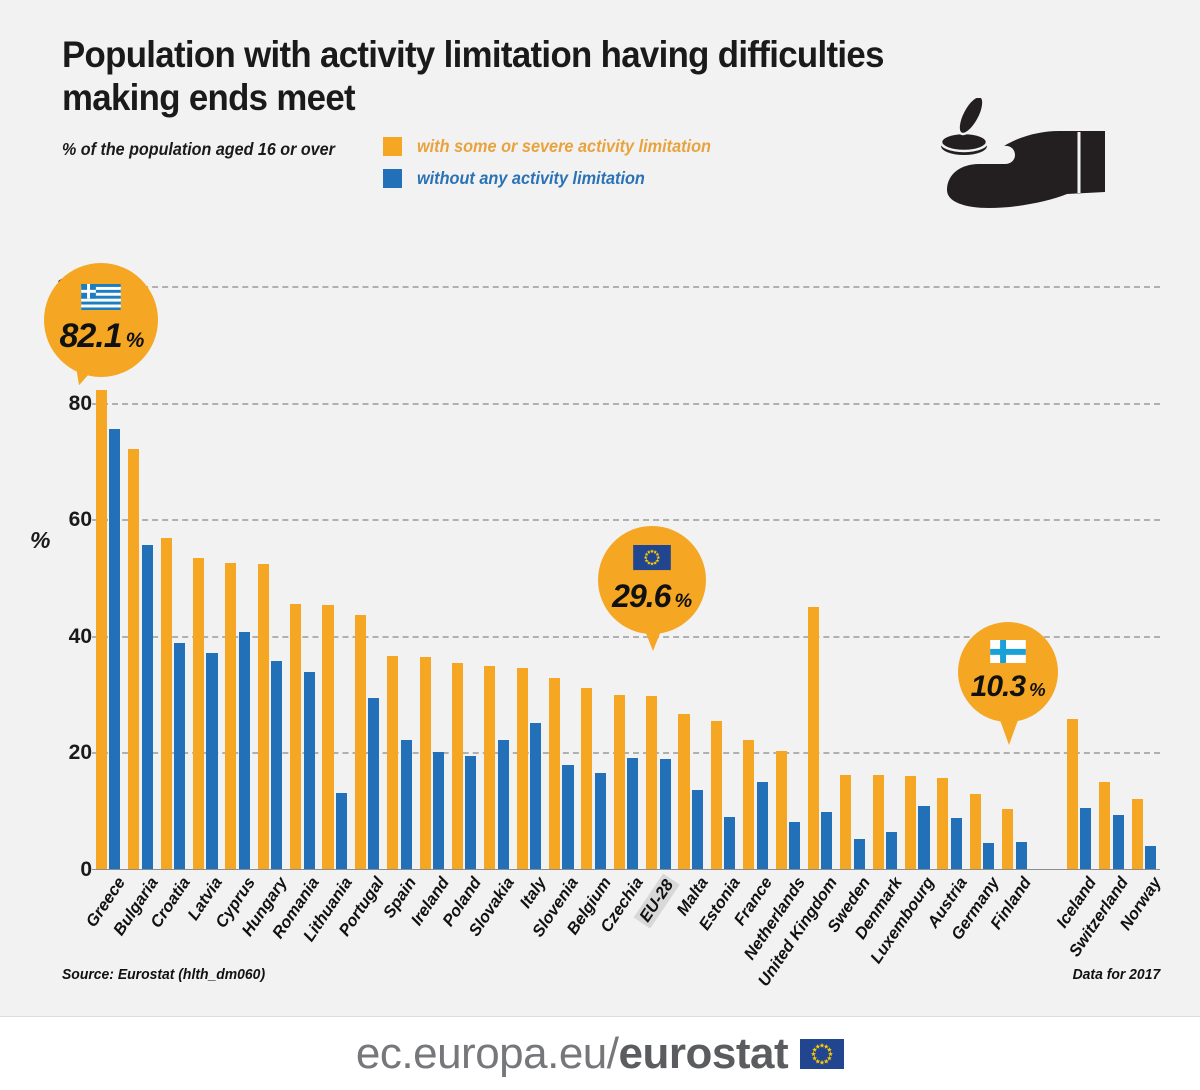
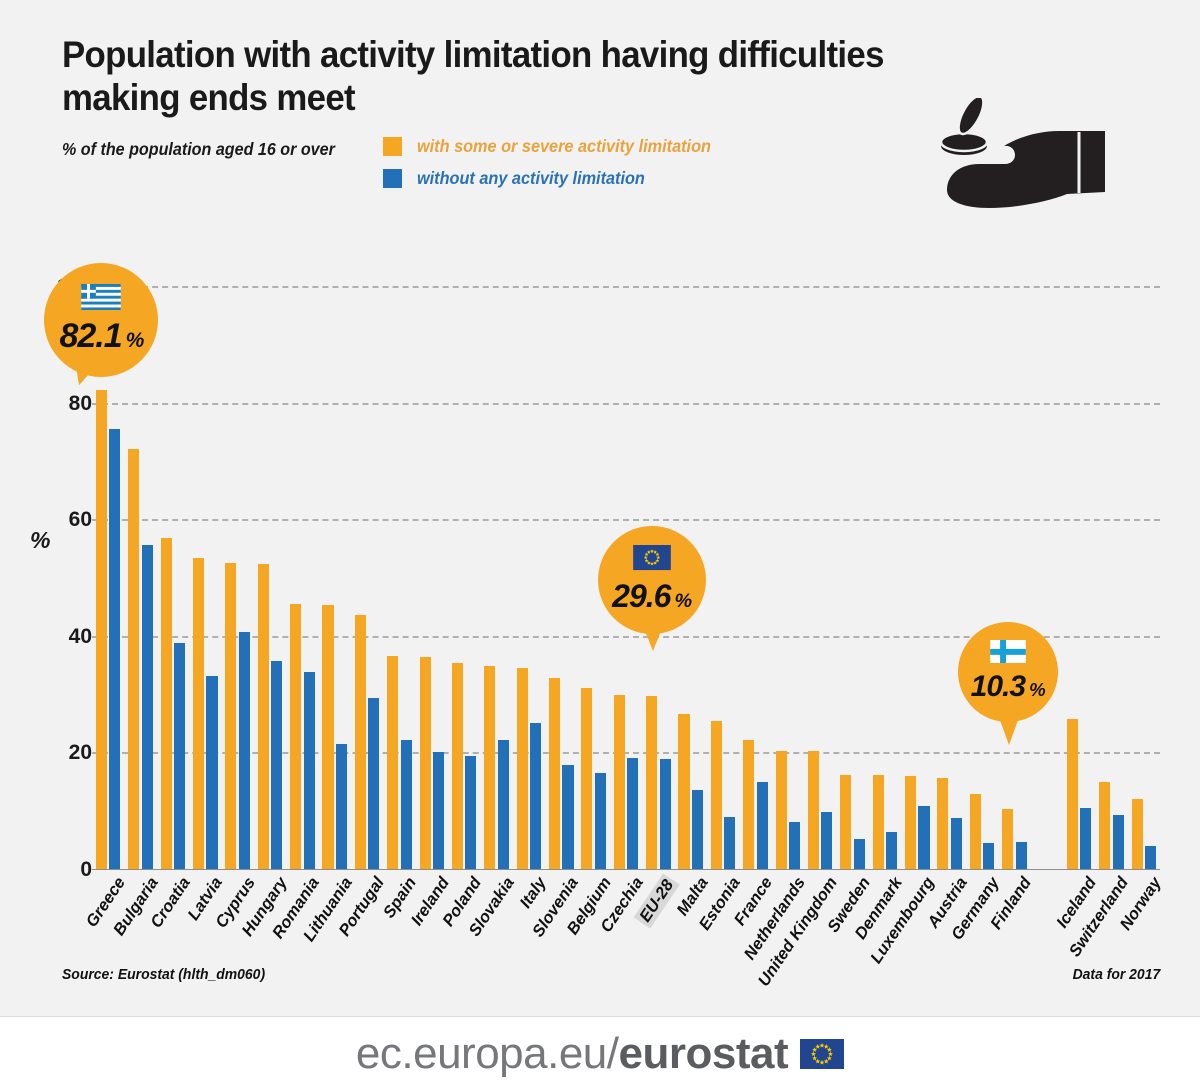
without any activity limitation/Latvia: 37 -> 33
without any activity limitation/Lithuania: 13 -> 22
with some or severe activity limitation/United Kingdom: 45 -> 20
